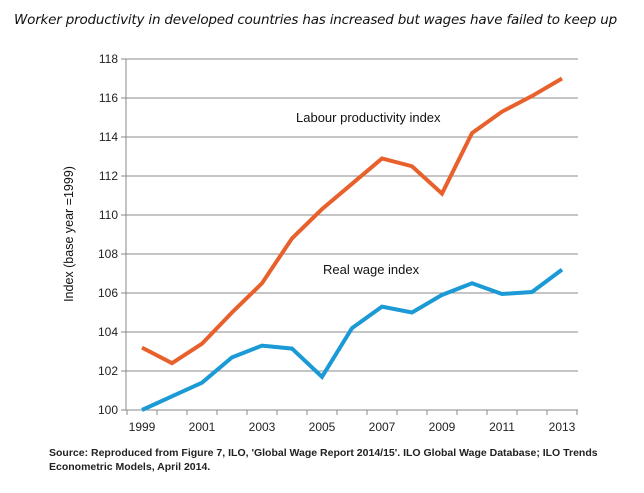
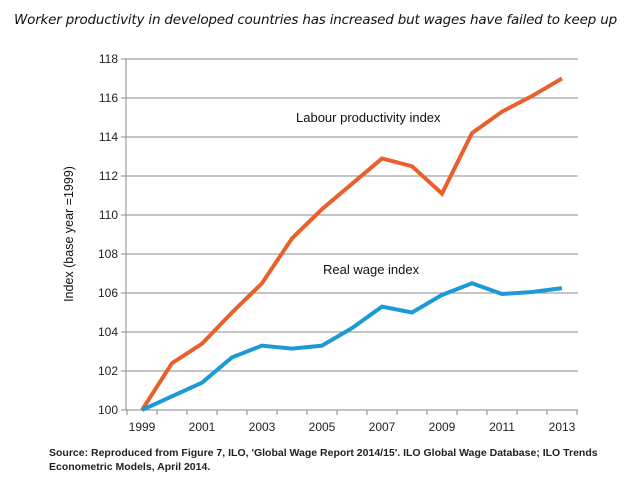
Labour productivity index/1999: 103.2 -> 100.0
Real wage index/2005: 101.7 -> 103.3
Real wage index/2013: 107.2 -> 106.2
